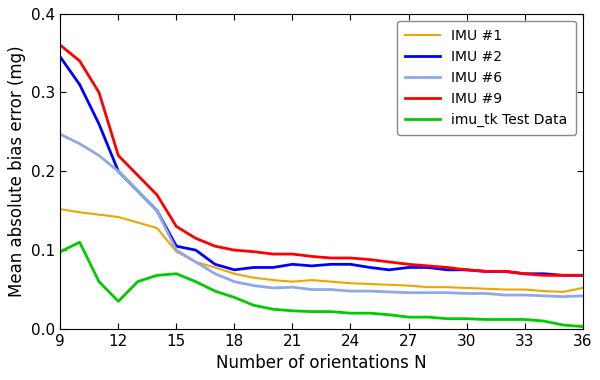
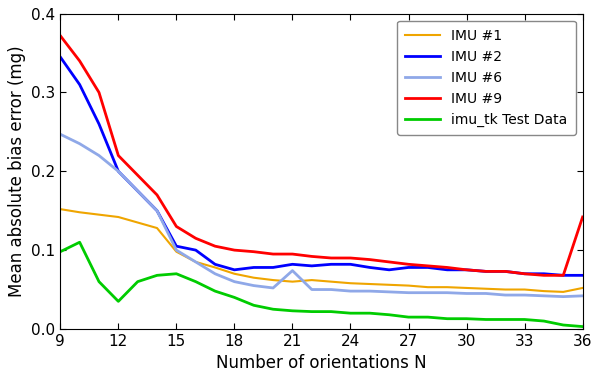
IMU #9/9: 0.360 -> 0.372
IMU #6/21: 0.053 -> 0.074
IMU #9/36: 0.068 -> 0.142
